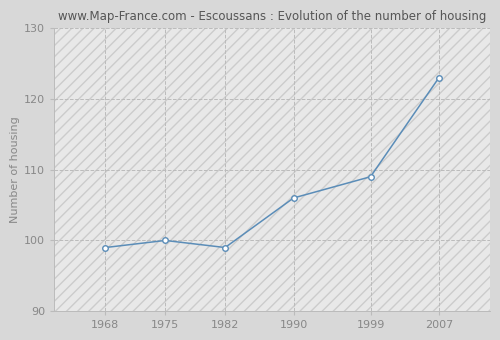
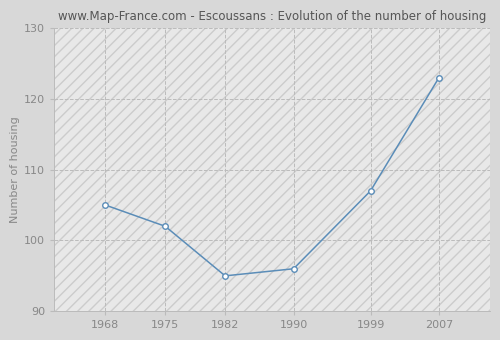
1968: 99 -> 105
1975: 100 -> 102
1982: 99 -> 95
1990: 106 -> 96
1999: 109 -> 107
